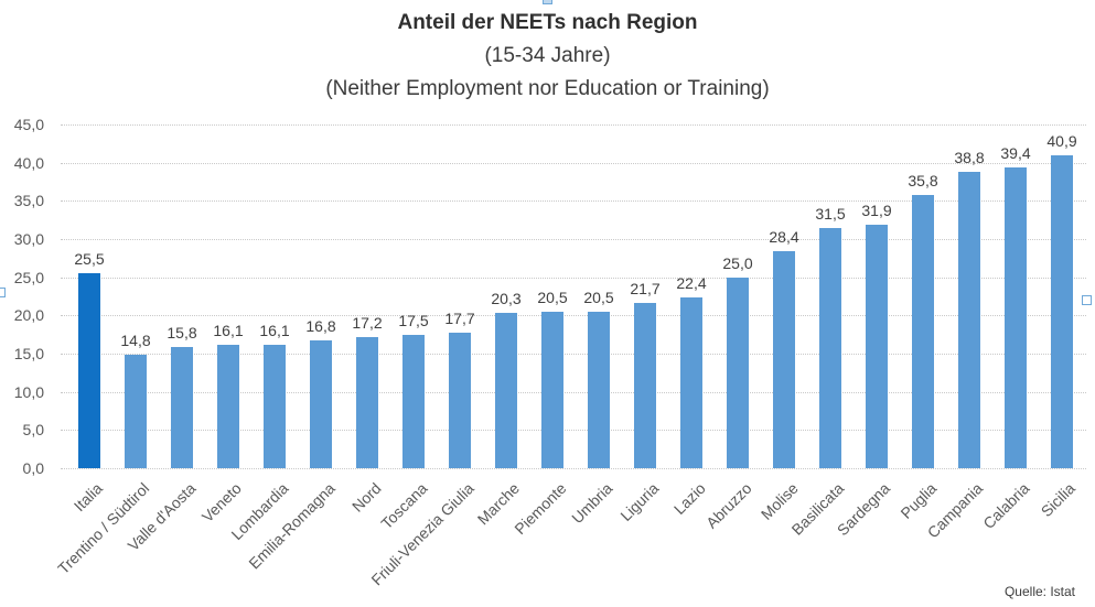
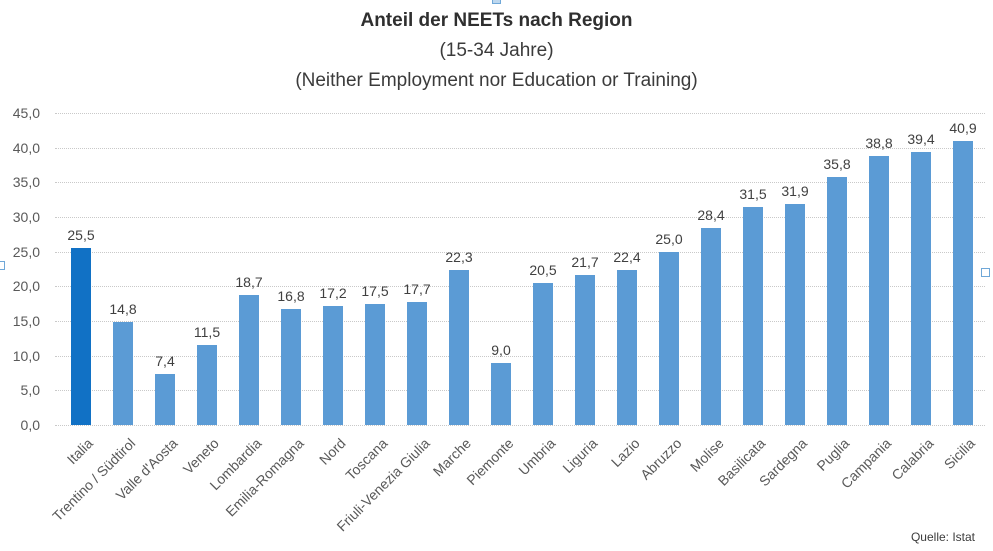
Valle d'Aosta: 15,8 -> 7,4
Veneto: 16,1 -> 11,5
Lombardia: 16,1 -> 18,7
Marche: 20,3 -> 22,3
Piemonte: 20,5 -> 9,0
